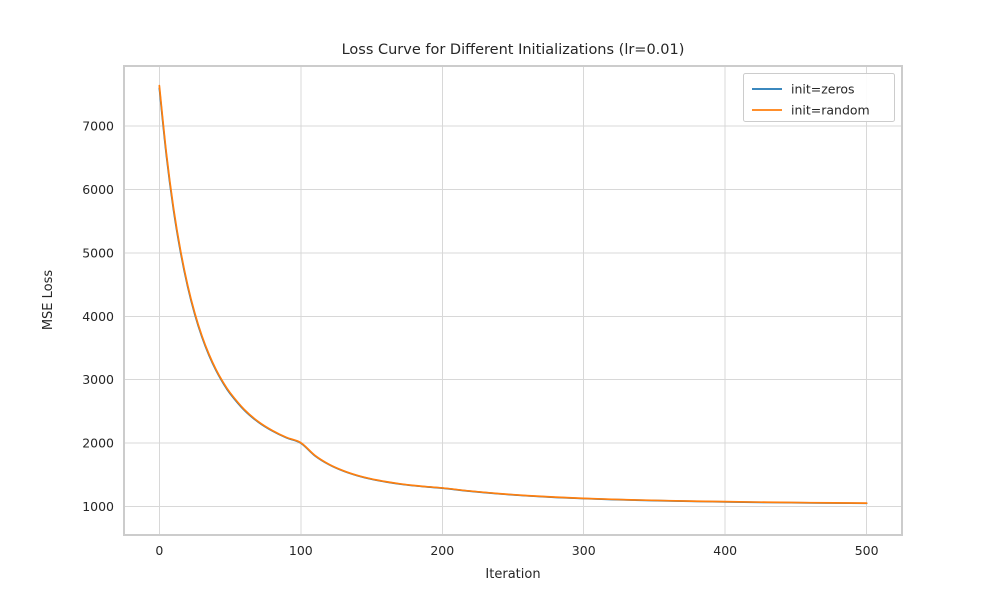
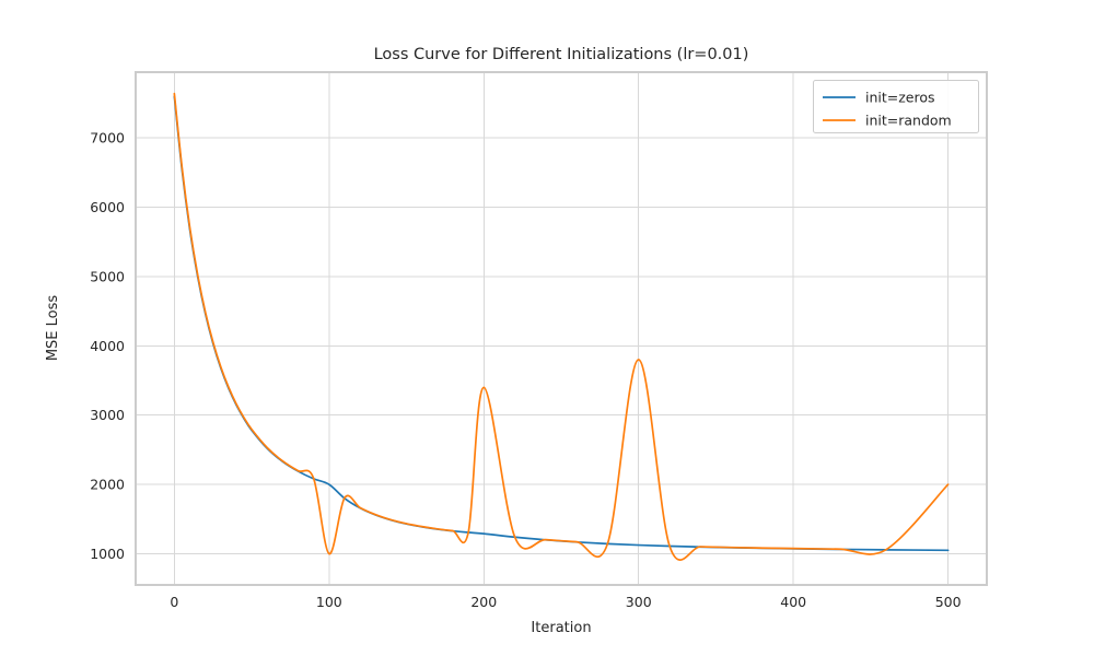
init=random/100: 2000 -> 1000
init=random/200: 1300 -> 3400
init=random/300: 1100 -> 3800
init=random/500: 1100 -> 2000
